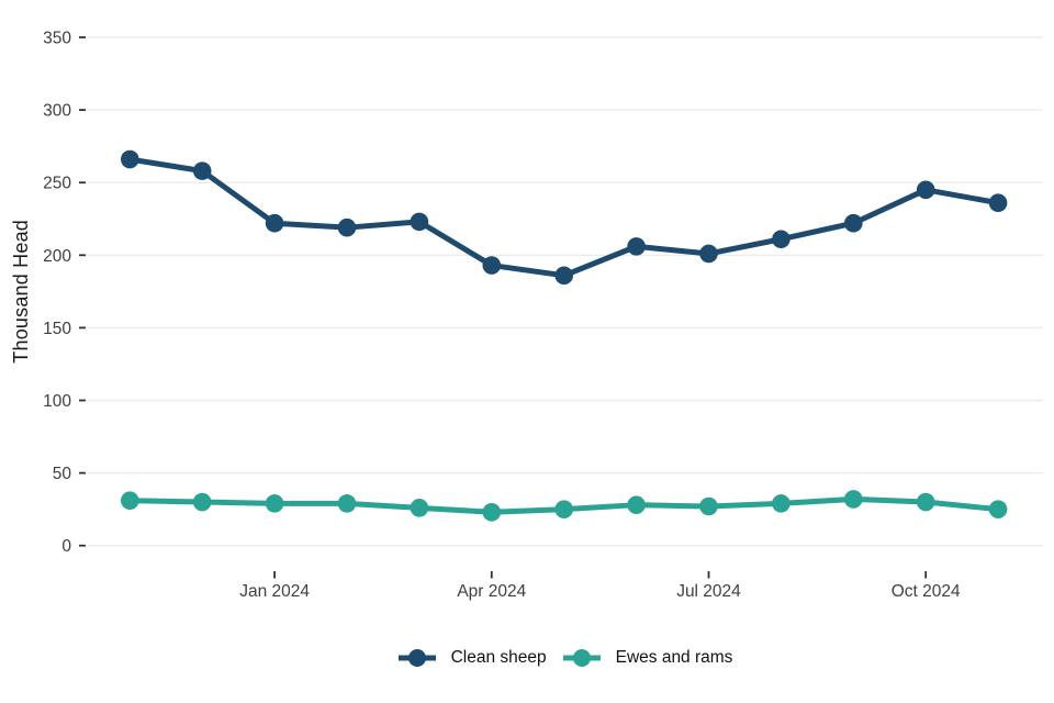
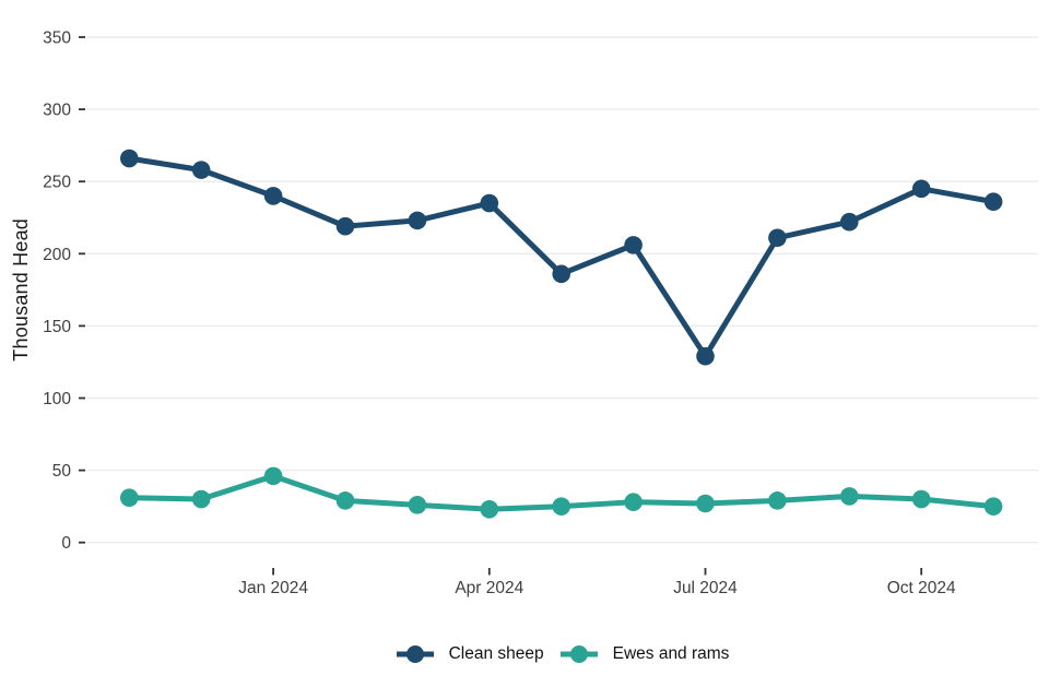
Clean sheep/Jan 2024: 222 -> 240
Ewes and rams/Jan 2024: 29 -> 46
Clean sheep/Apr 2024: 193 -> 235
Clean sheep/Jul 2024: 201 -> 129
